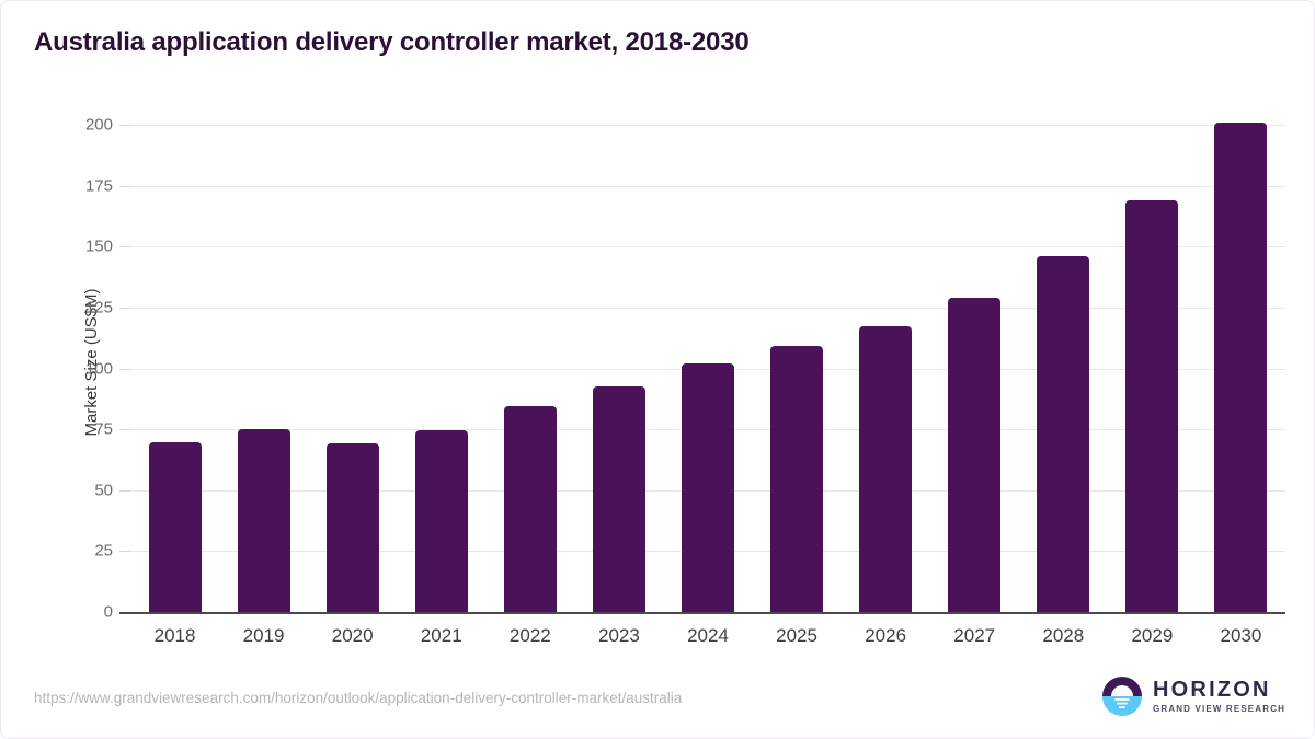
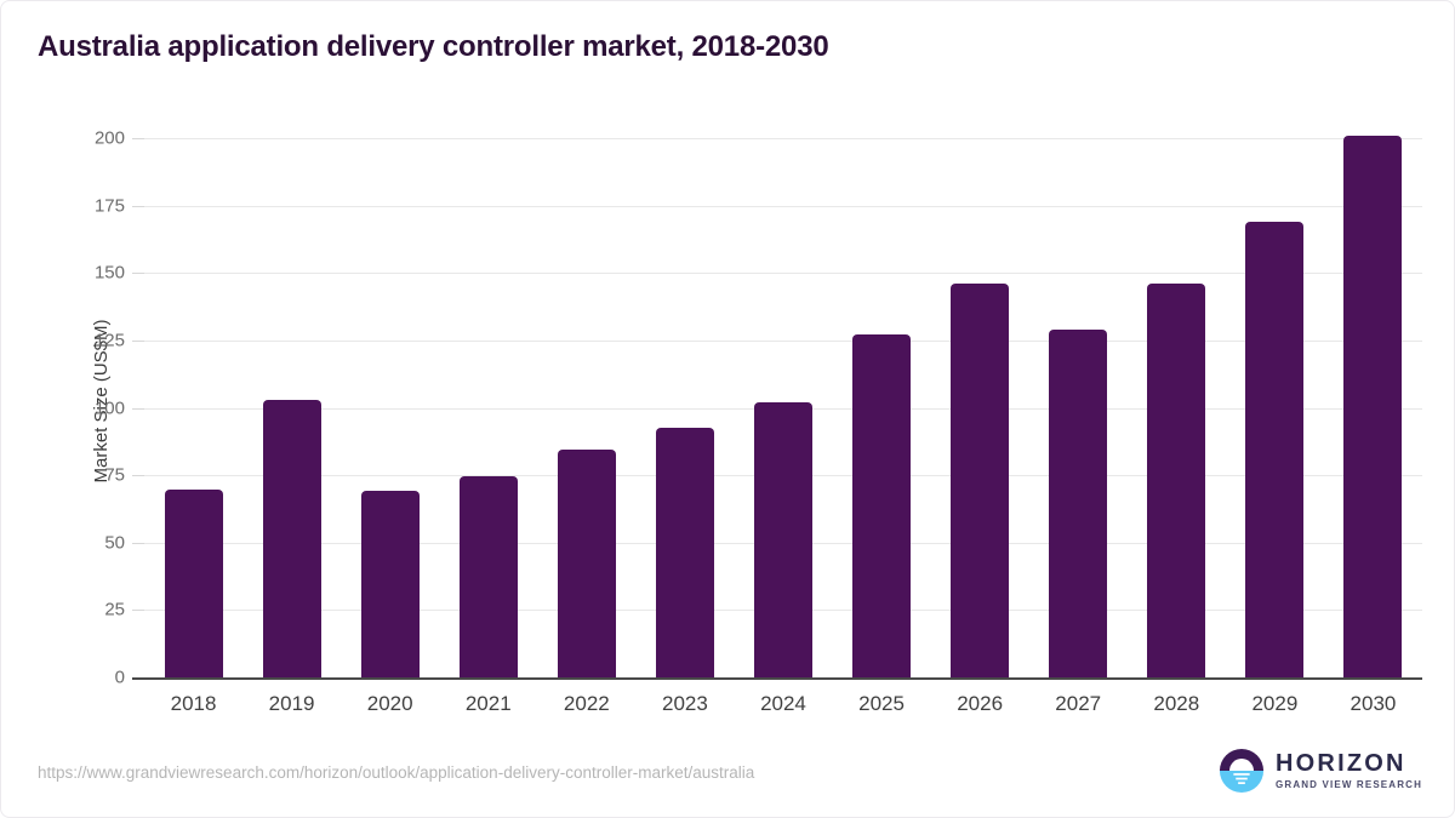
2019: 75 -> 103
2025: 109 -> 127
2026: 118 -> 146
